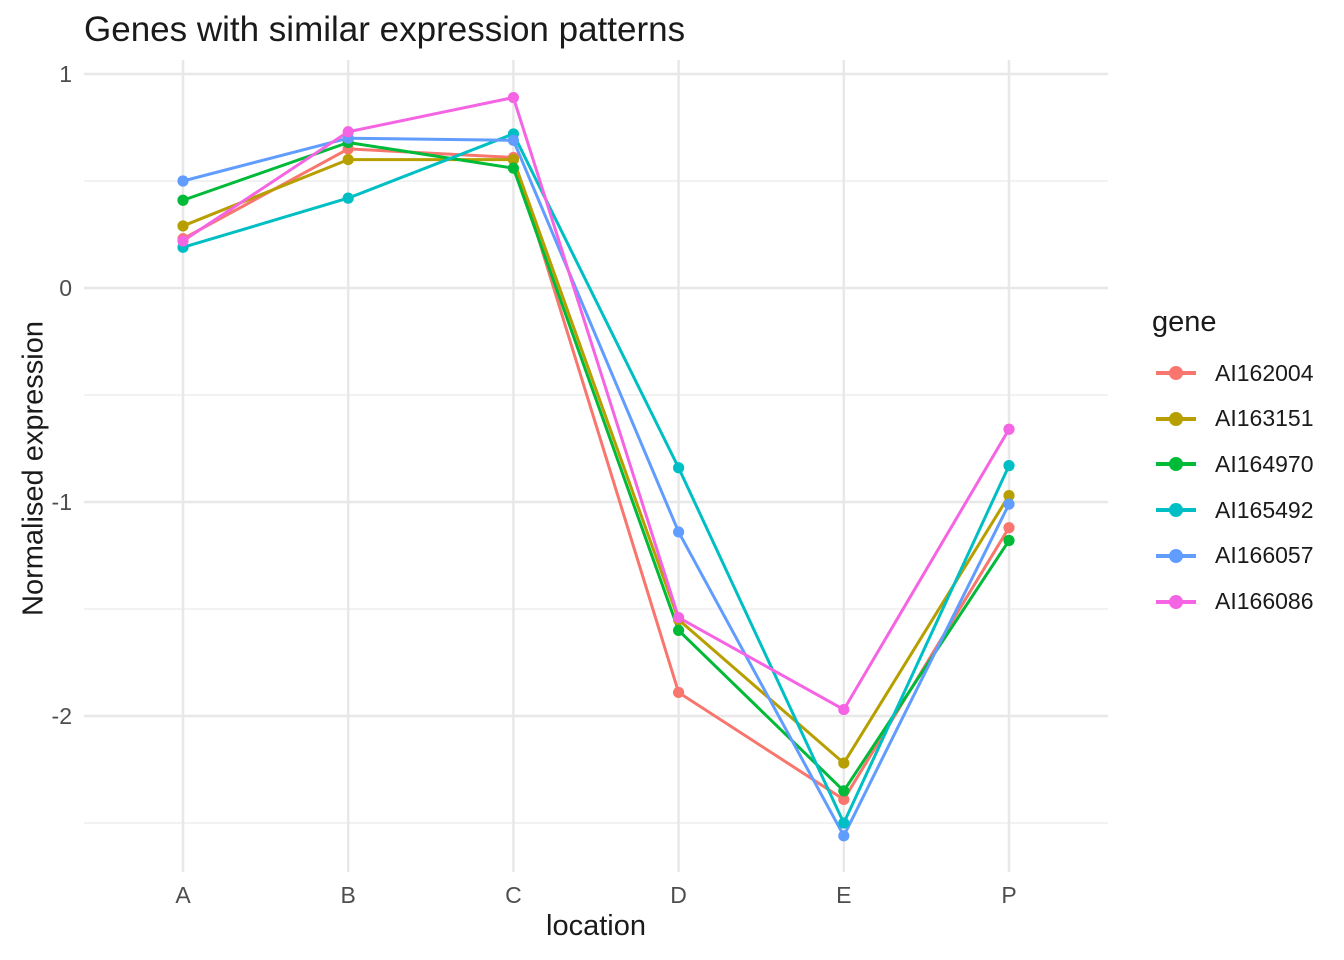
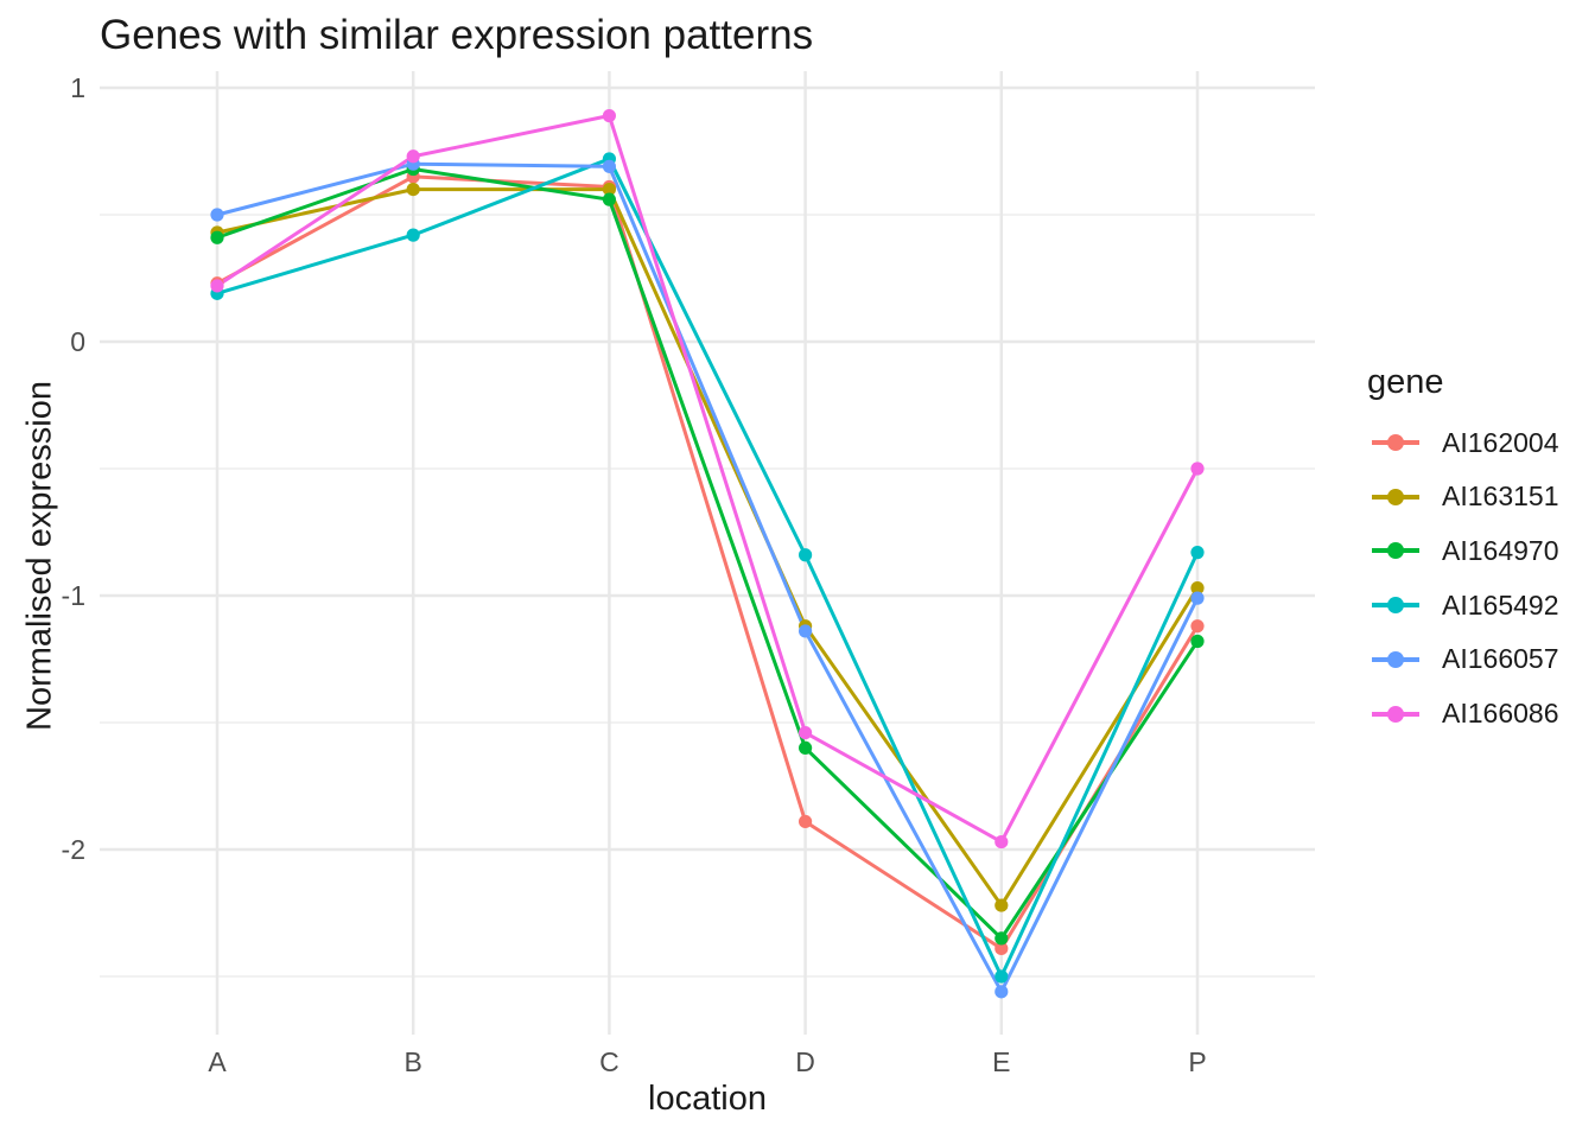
AI163151/A: 0.29 -> 0.43
AI163151/D: -1.55 -> -1.12
AI166086/P: -0.66 -> -0.50
